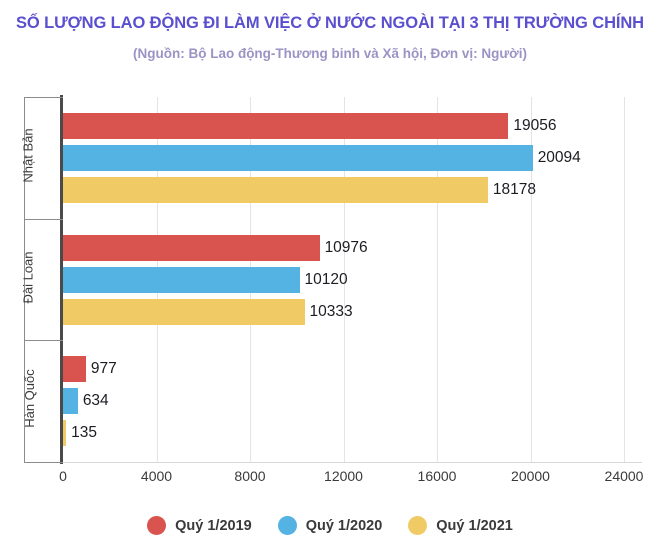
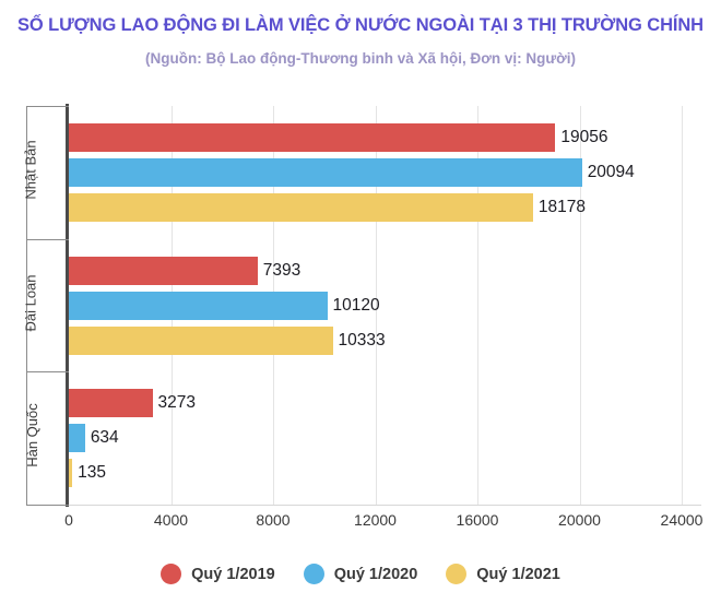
Quý 1/2019/Đài Loan: 10976 -> 7393
Quý 1/2019/Hàn Quốc: 977 -> 3273
